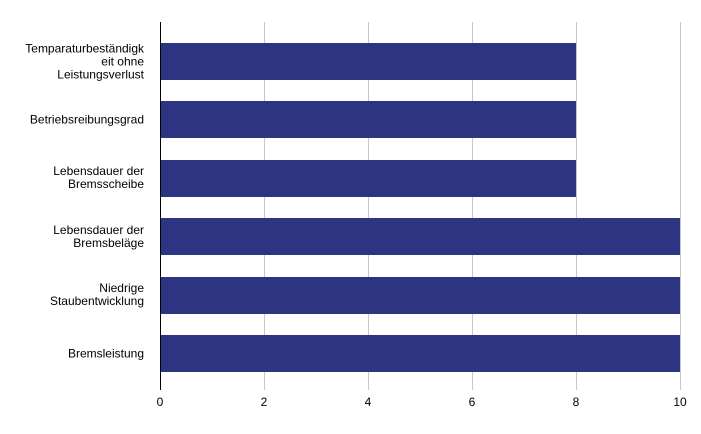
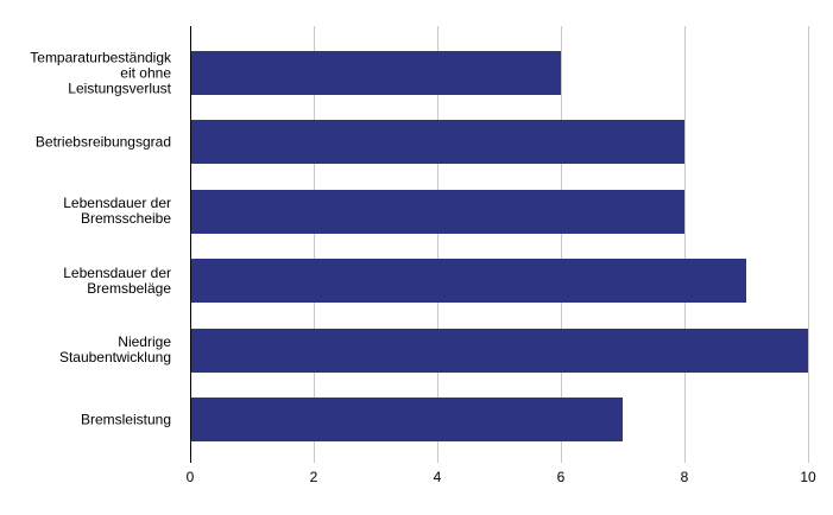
Temparaturbeständigkeit ohne Leistungsverlust: 8 -> 6
Lebensdauer der Bremsbeläge: 10 -> 9
Bremsleistung: 10 -> 7
